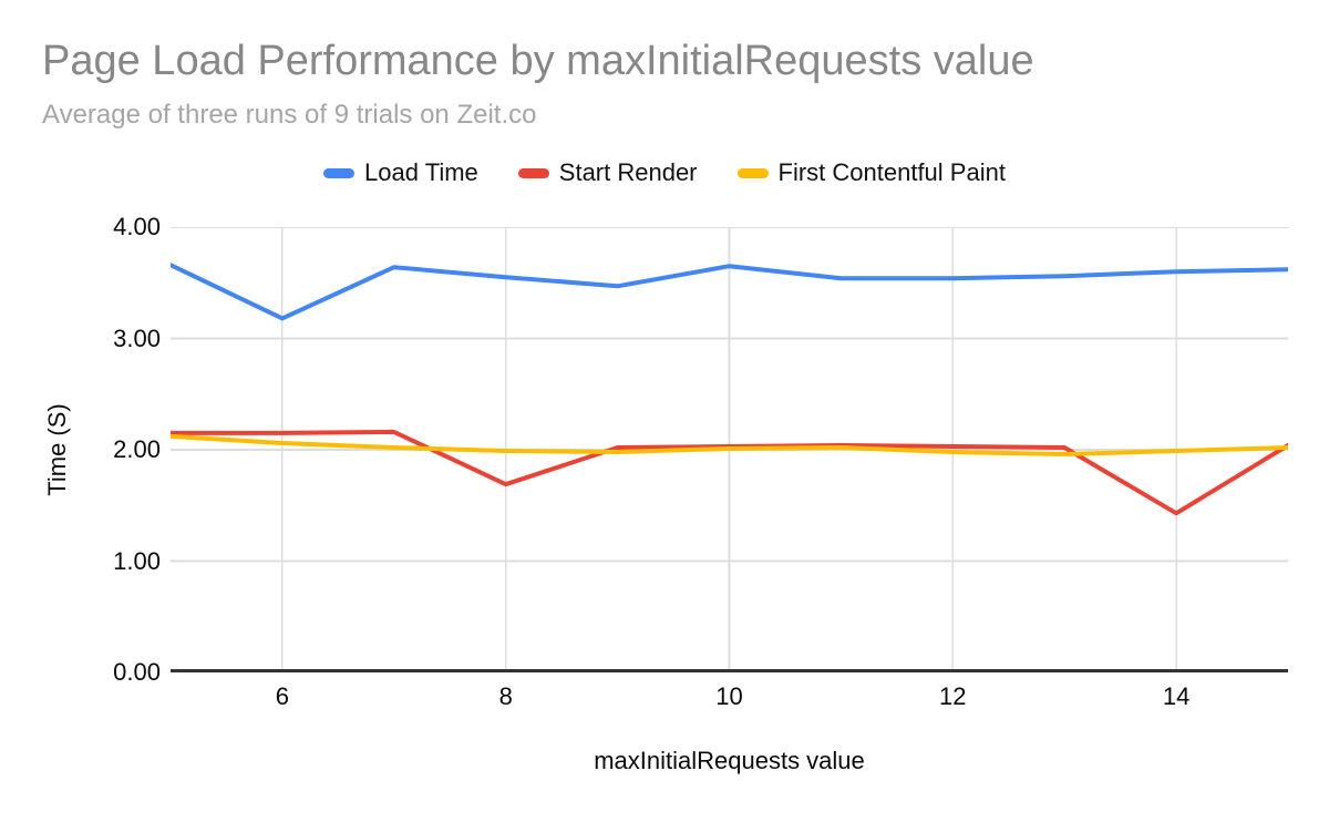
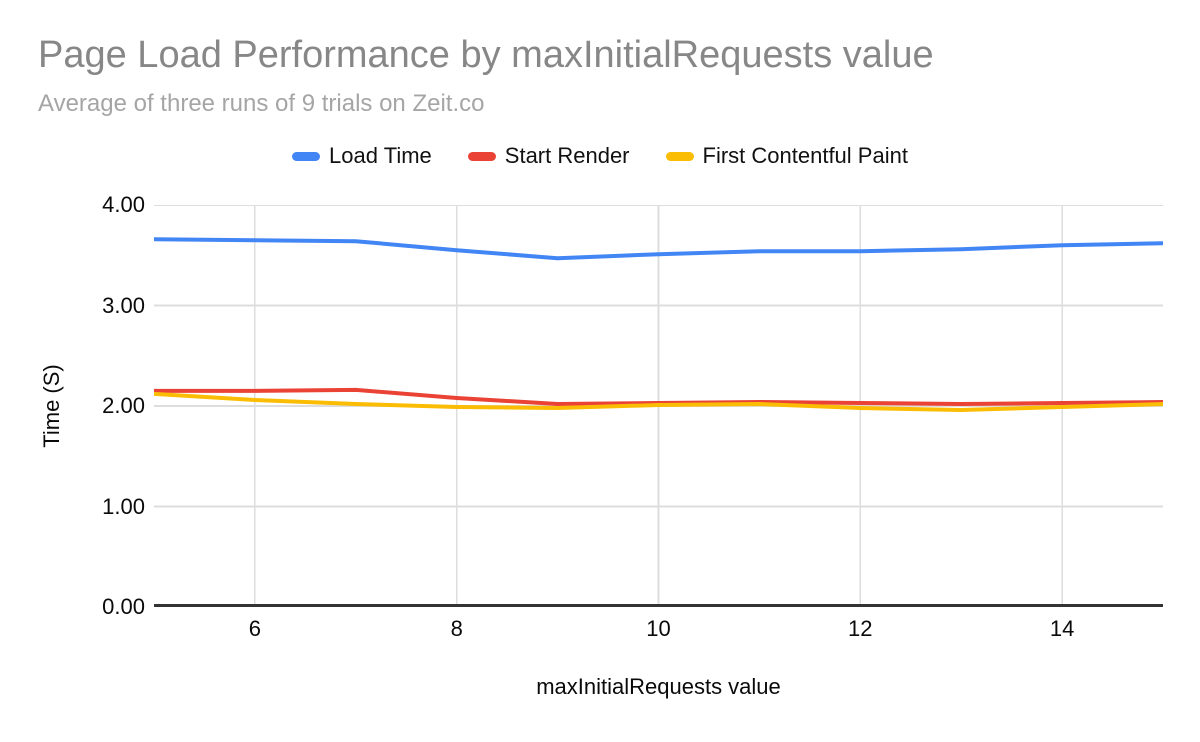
Load Time/6: 3.18 -> 3.65
Start Render/8: 1.69 -> 2.08
Load Time/10: 3.65 -> 3.51
Start Render/14: 1.43 -> 2.03
